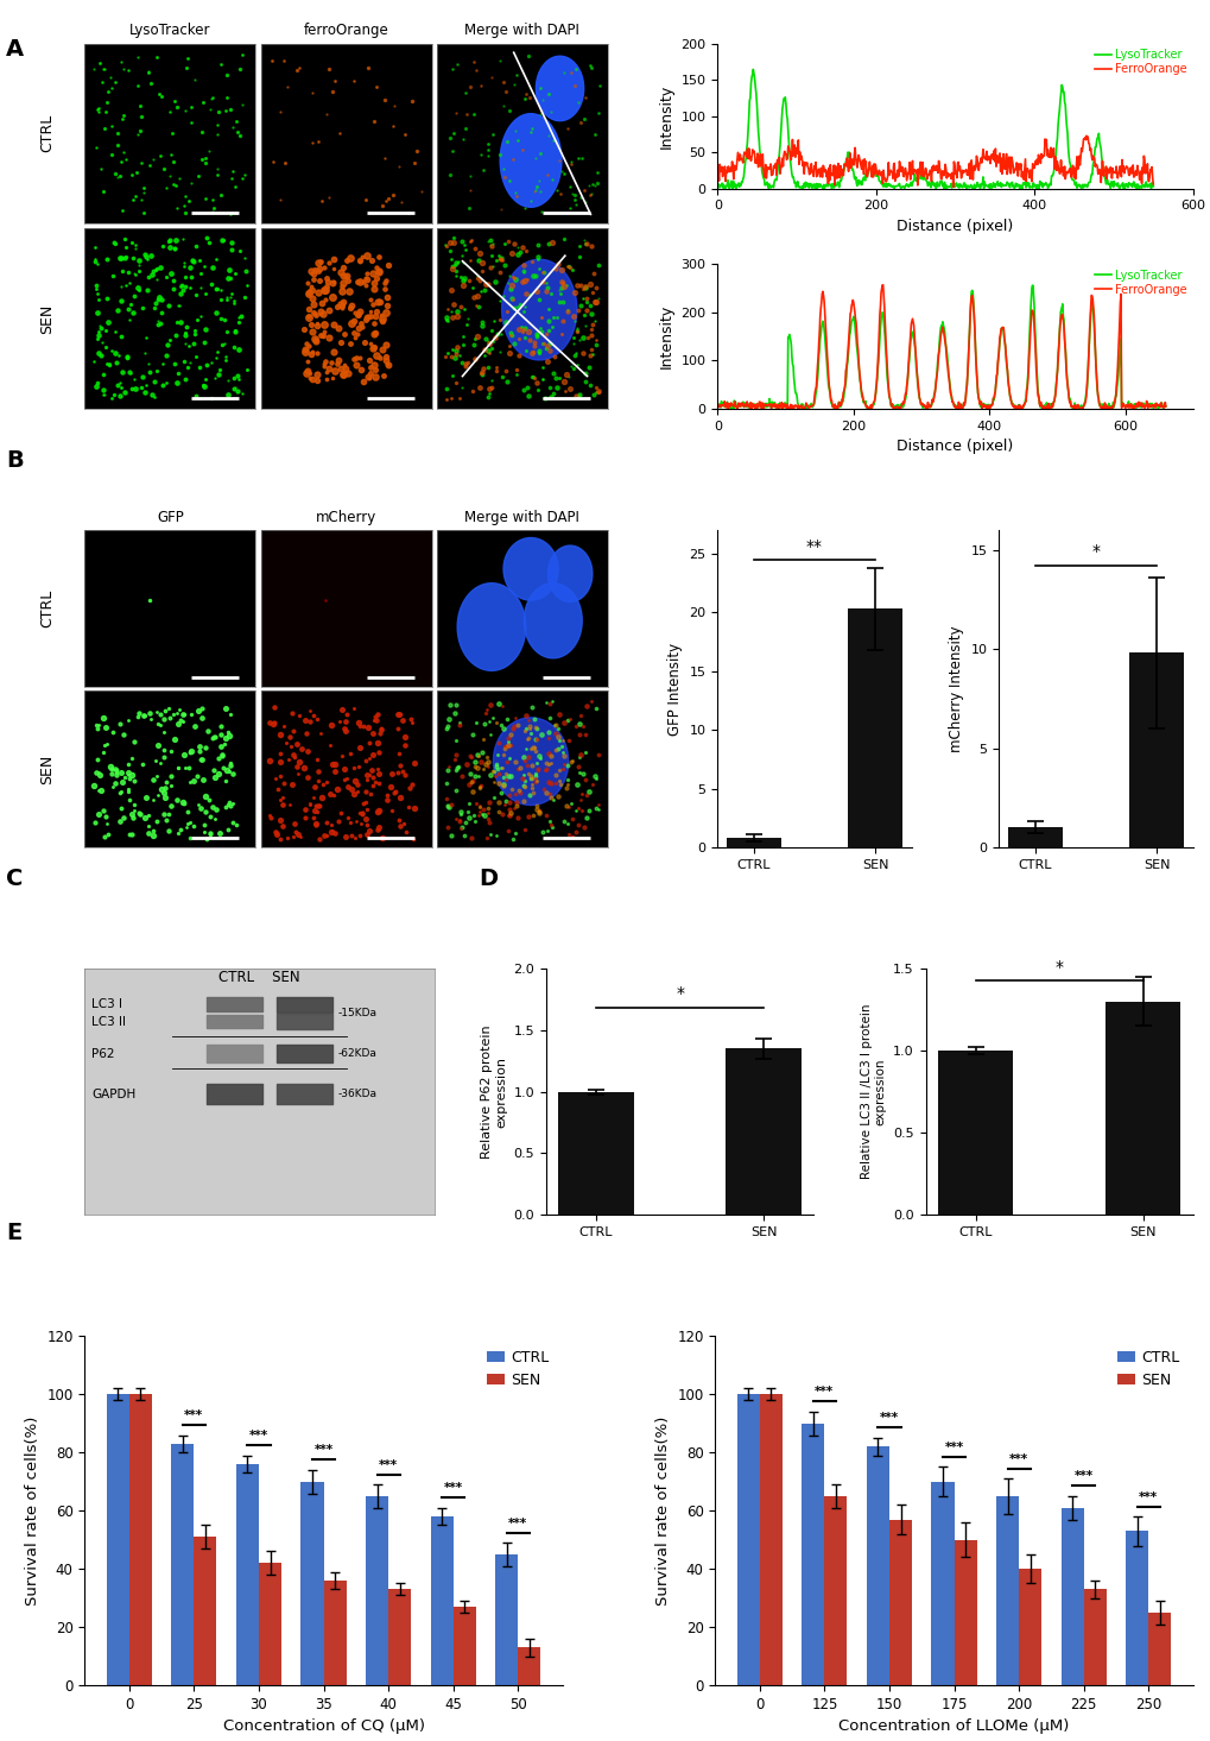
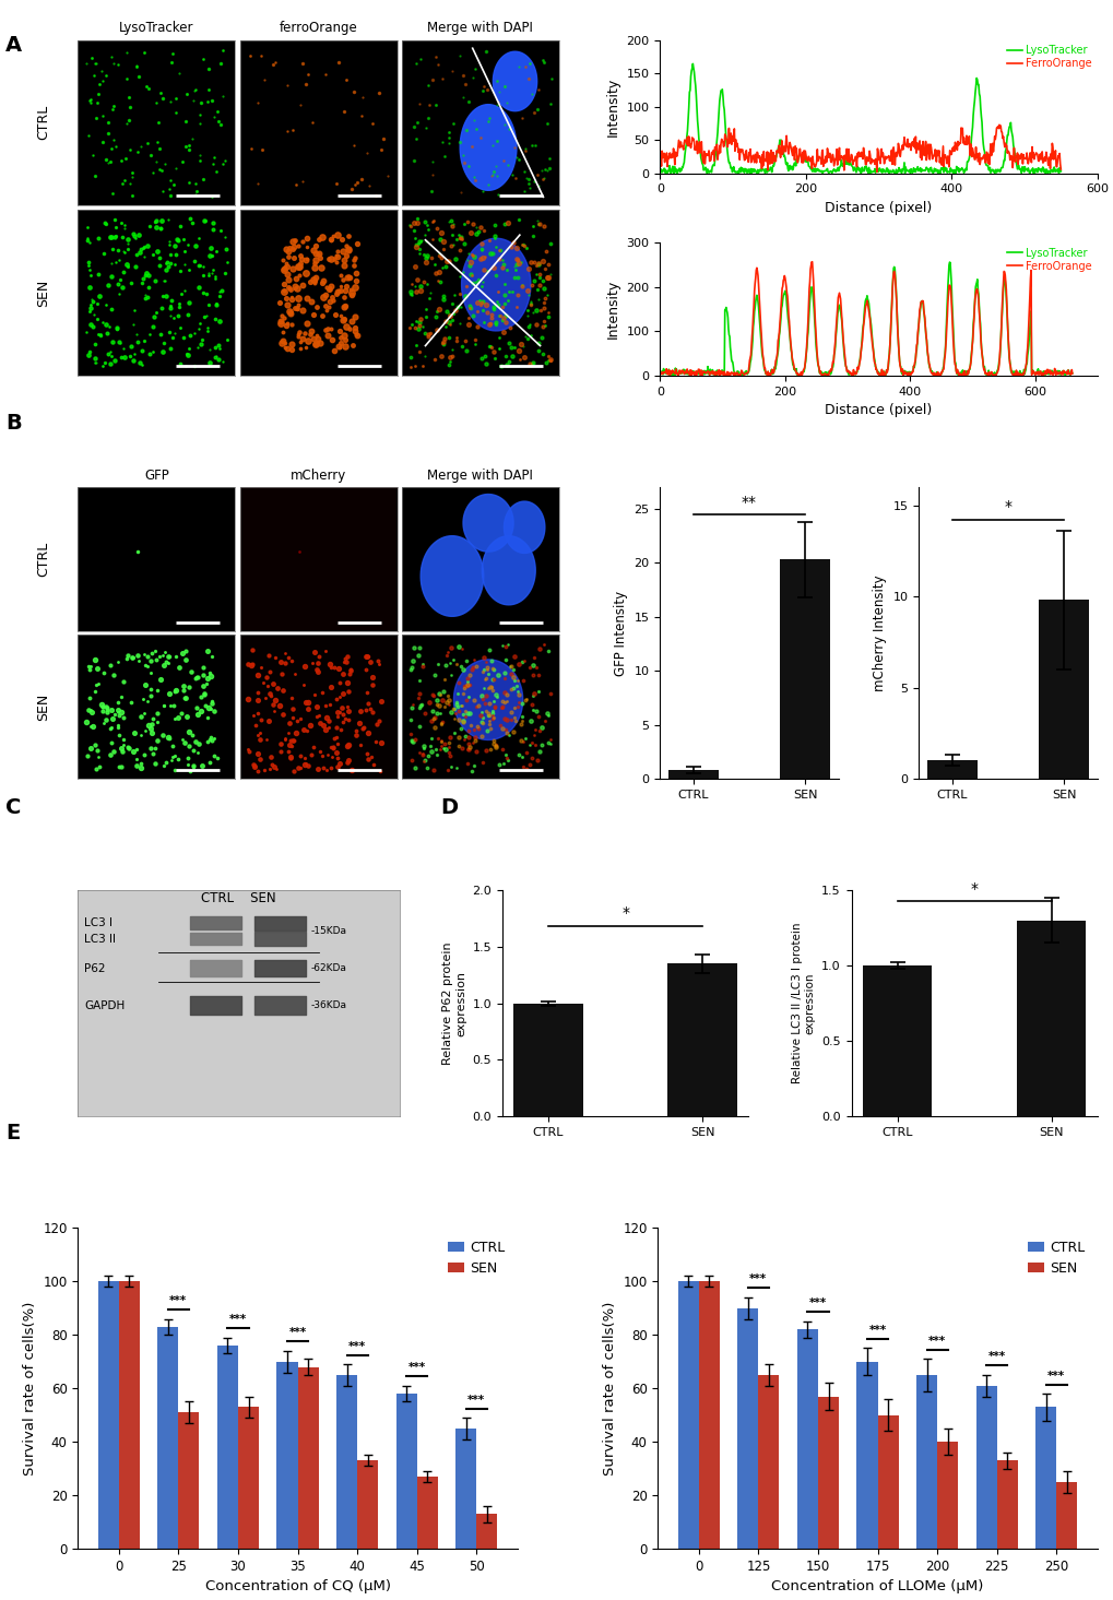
SEN/30: 42 -> 53
SEN/35: 36 -> 68
